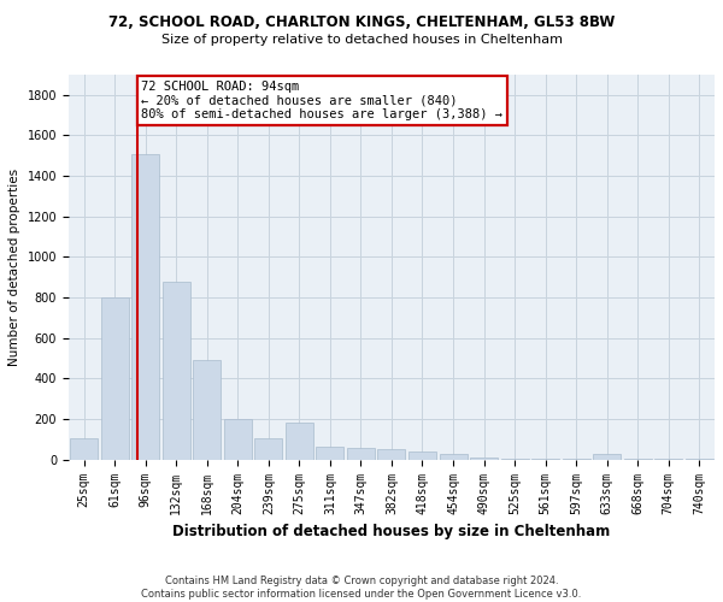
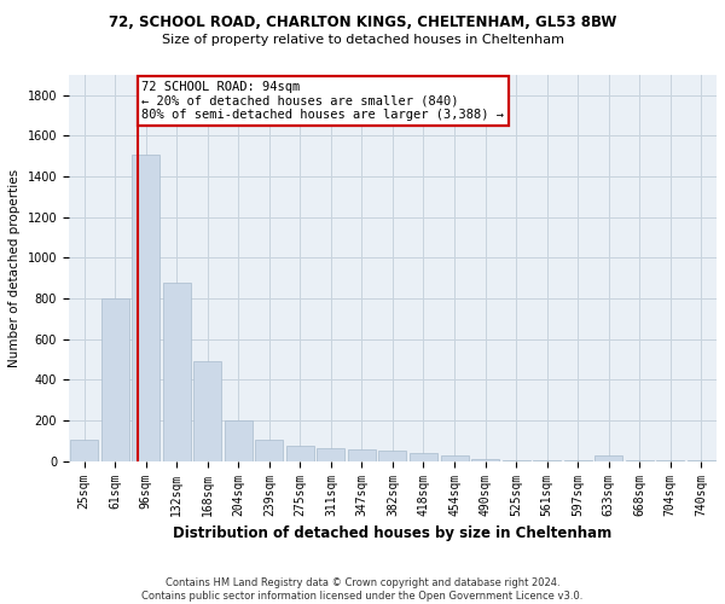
275sqm: 180 -> 80
